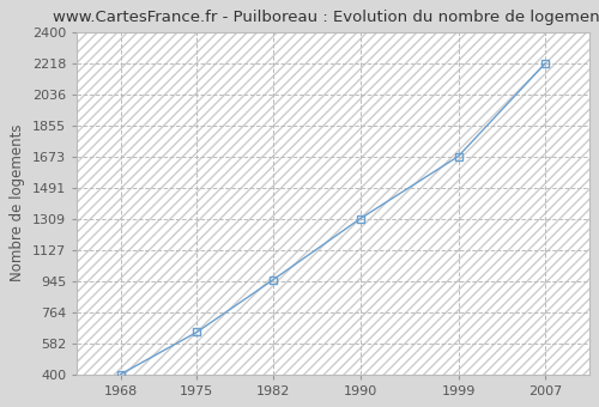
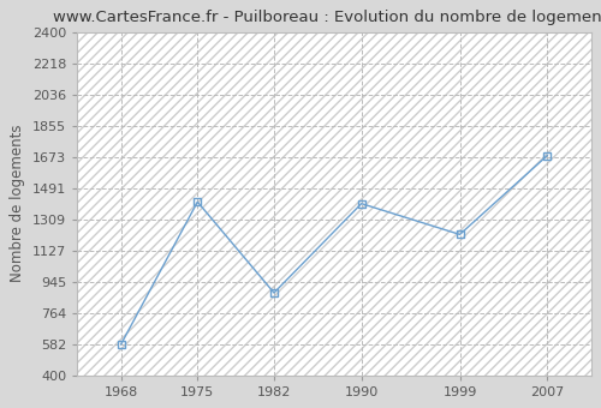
1968: 400 -> 580
1975: 650 -> 1410
1982: 950 -> 880
1990: 1310 -> 1400
1999: 1670 -> 1220
2007: 2220 -> 1680
